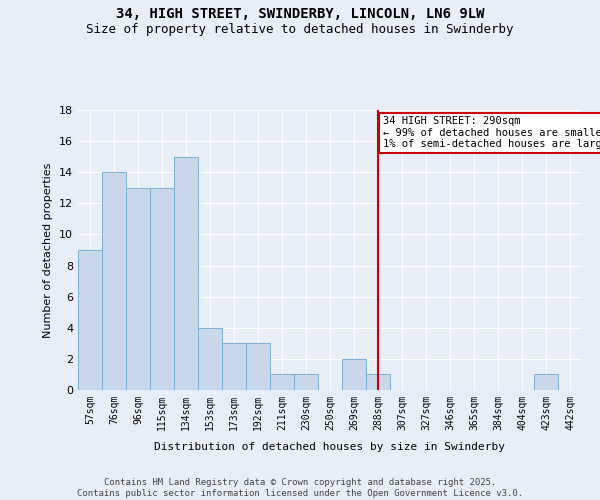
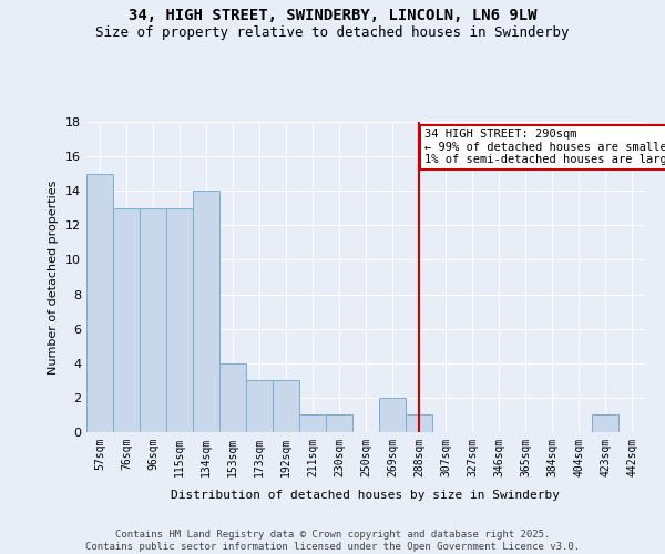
57sqm: 9 -> 15
76sqm: 14 -> 13
134sqm: 15 -> 14
